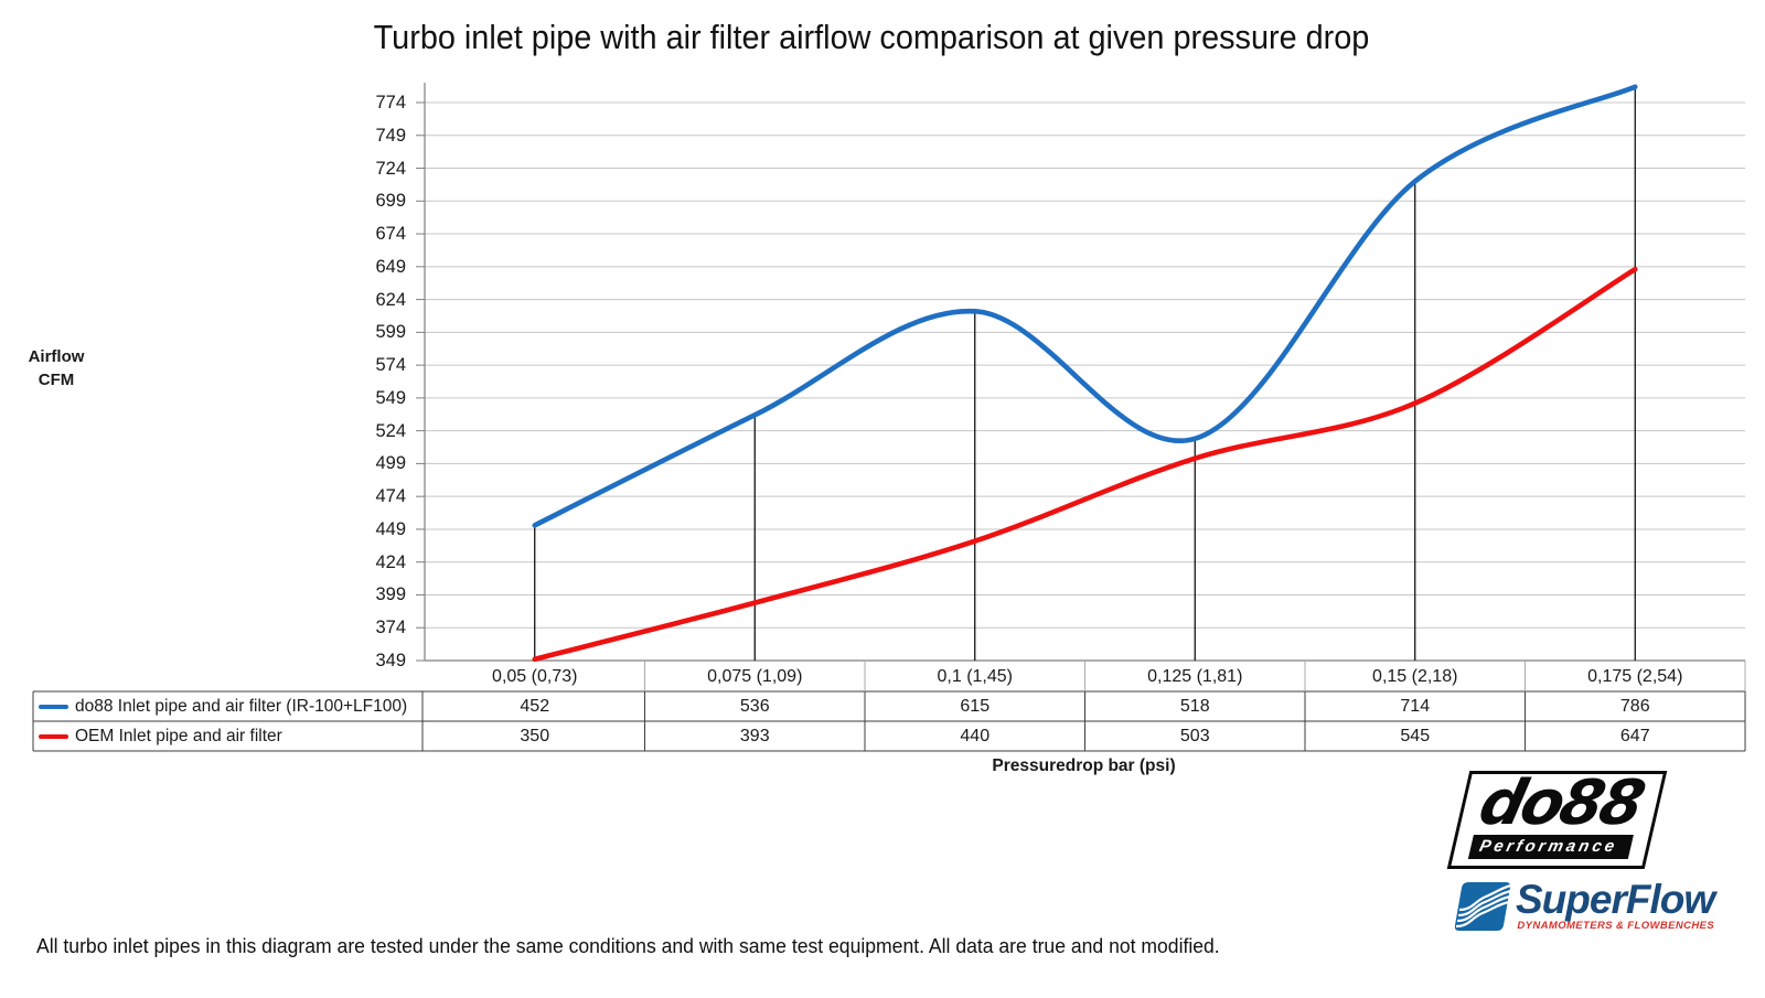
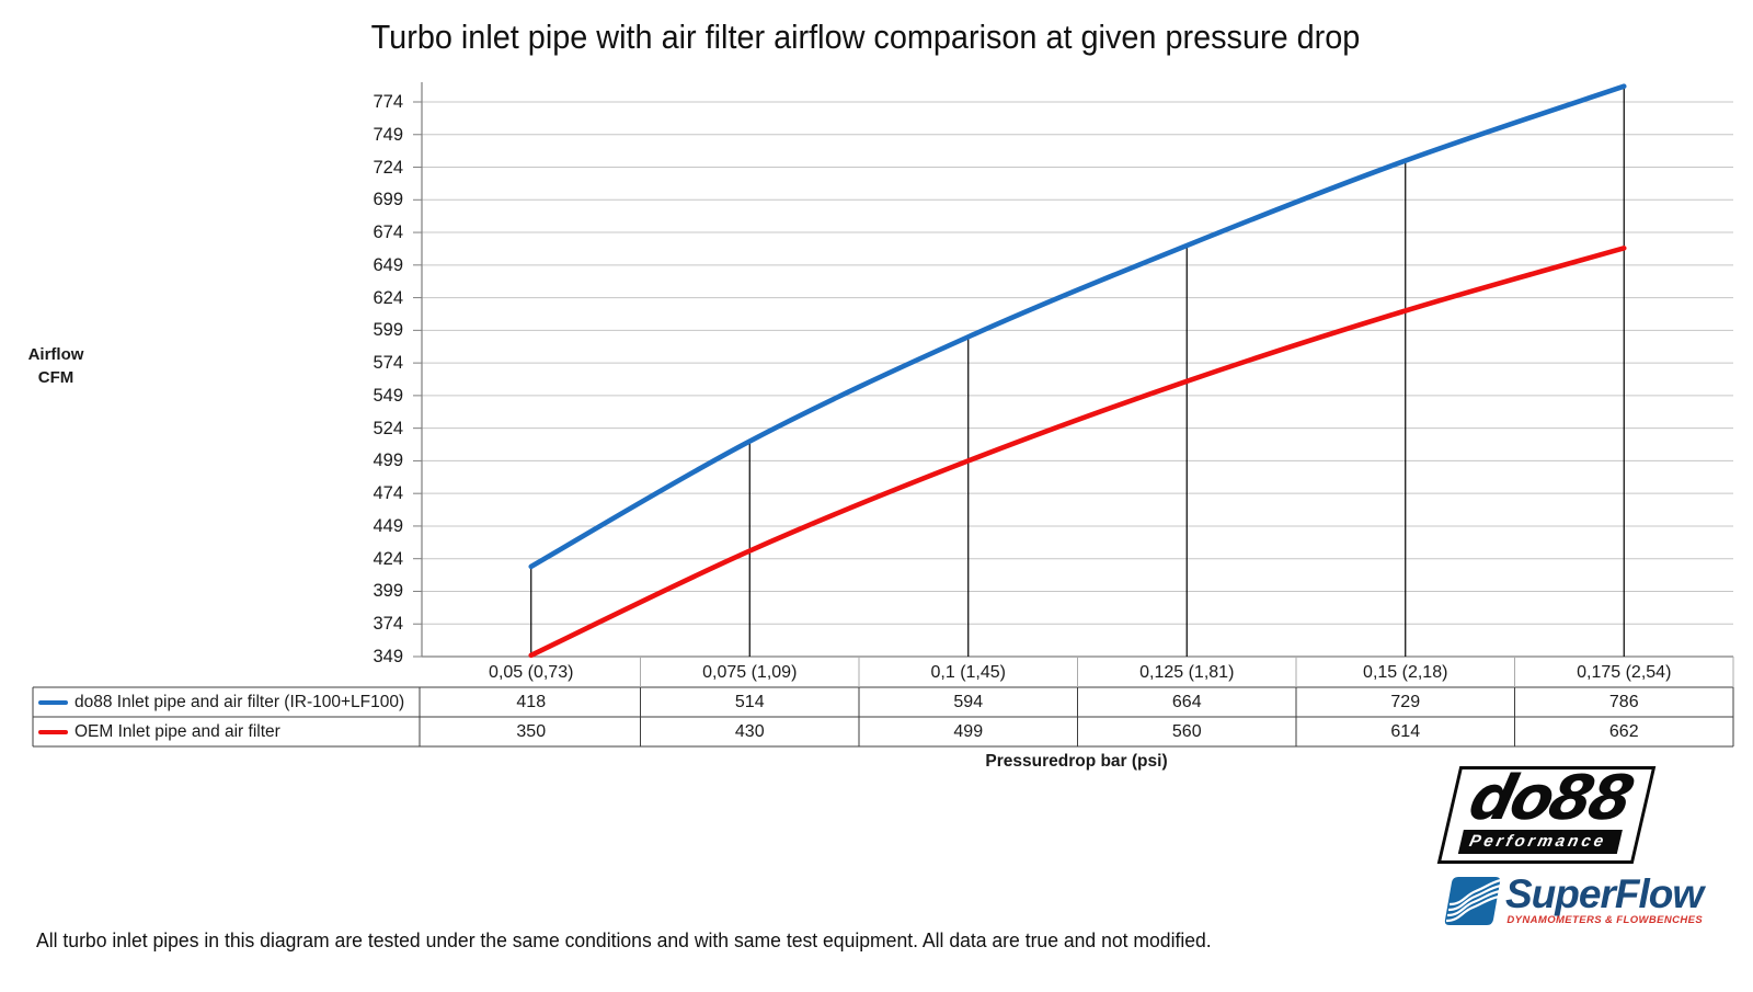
do88 Inlet pipe and air filter (IR-100+LF100)/0,05 (0,73): 452 -> 418
do88 Inlet pipe and air filter (IR-100+LF100)/0,075 (1,09): 536 -> 514
OEM Inlet pipe and air filter/0,075 (1,09): 393 -> 430
do88 Inlet pipe and air filter (IR-100+LF100)/0,1 (1,45): 615 -> 594
OEM Inlet pipe and air filter/0,1 (1,45): 440 -> 499
do88 Inlet pipe and air filter (IR-100+LF100)/0,125 (1,81): 518 -> 664
OEM Inlet pipe and air filter/0,125 (1,81): 503 -> 560
do88 Inlet pipe and air filter (IR-100+LF100)/0,15 (2,18): 714 -> 729
OEM Inlet pipe and air filter/0,15 (2,18): 545 -> 614
OEM Inlet pipe and air filter/0,175 (2,54): 647 -> 662
